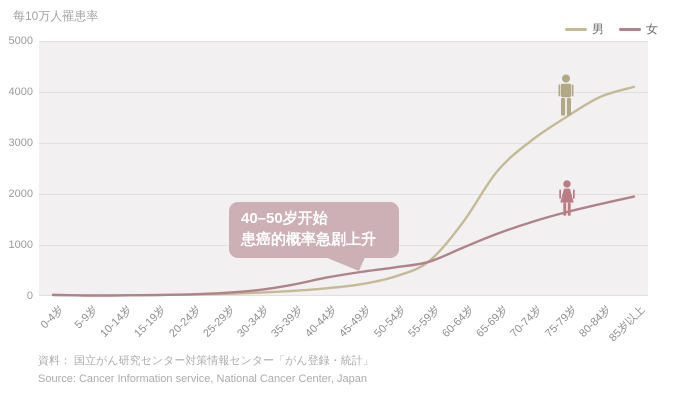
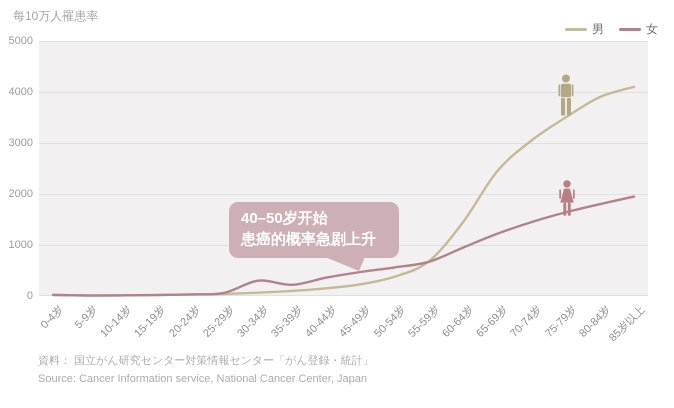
女/30-34岁: 100 -> 300
